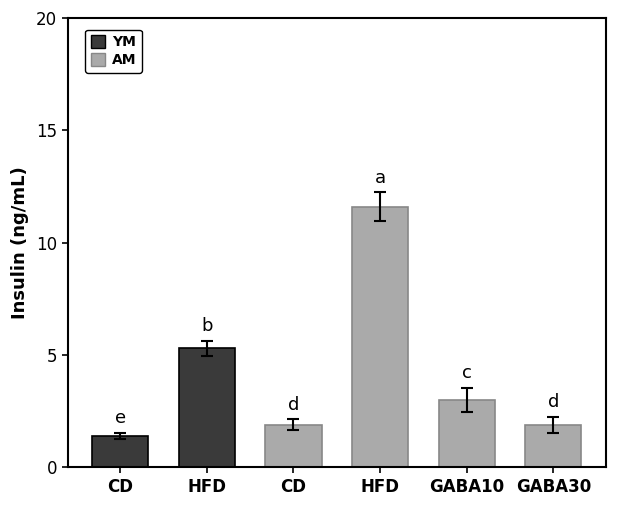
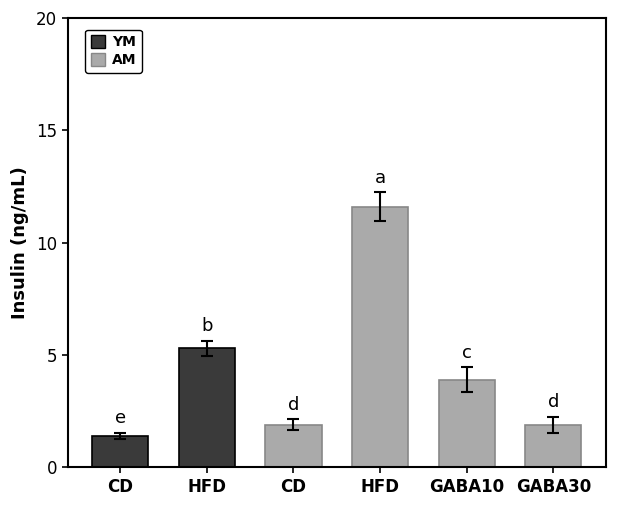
GABA10: 3.0 -> 3.9
